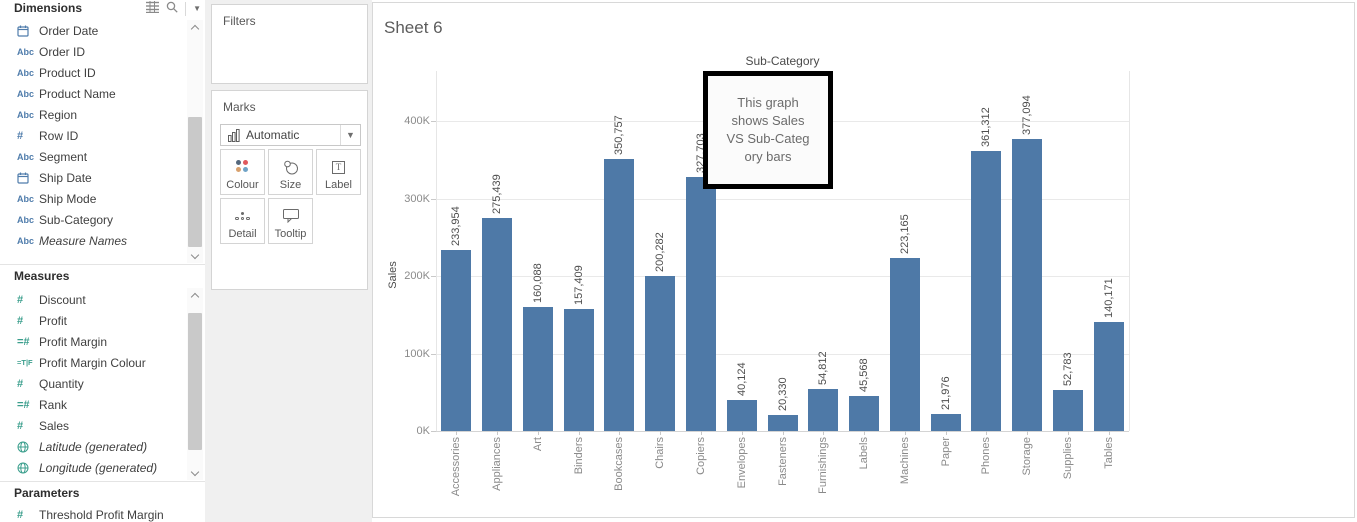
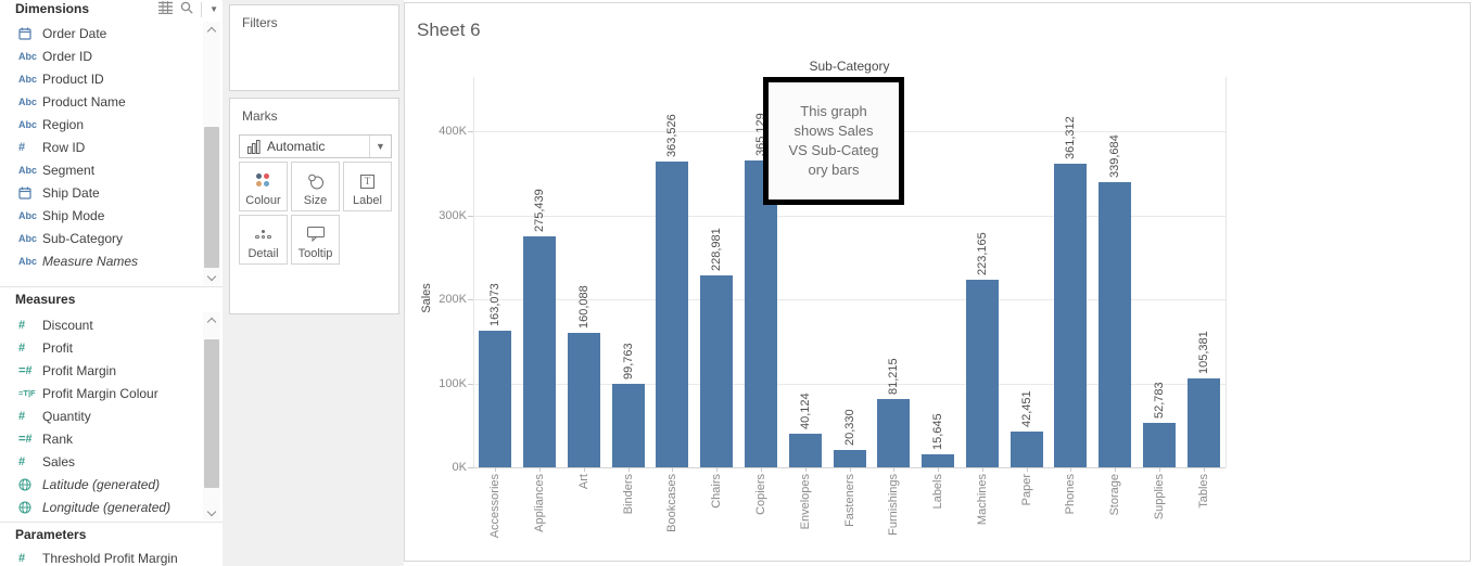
Accessories: 233,954 -> 163,073
Binders: 157,409 -> 99,763
Bookcases: 350,757 -> 363,526
Chairs: 200,282 -> 228,981
Copiers: 327,703 -> 365,129
Furnishings: 54,812 -> 81,215
Labels: 45,568 -> 15,645
Paper: 21,976 -> 42,451
Storage: 377,094 -> 339,684
Tables: 140,171 -> 105,381
